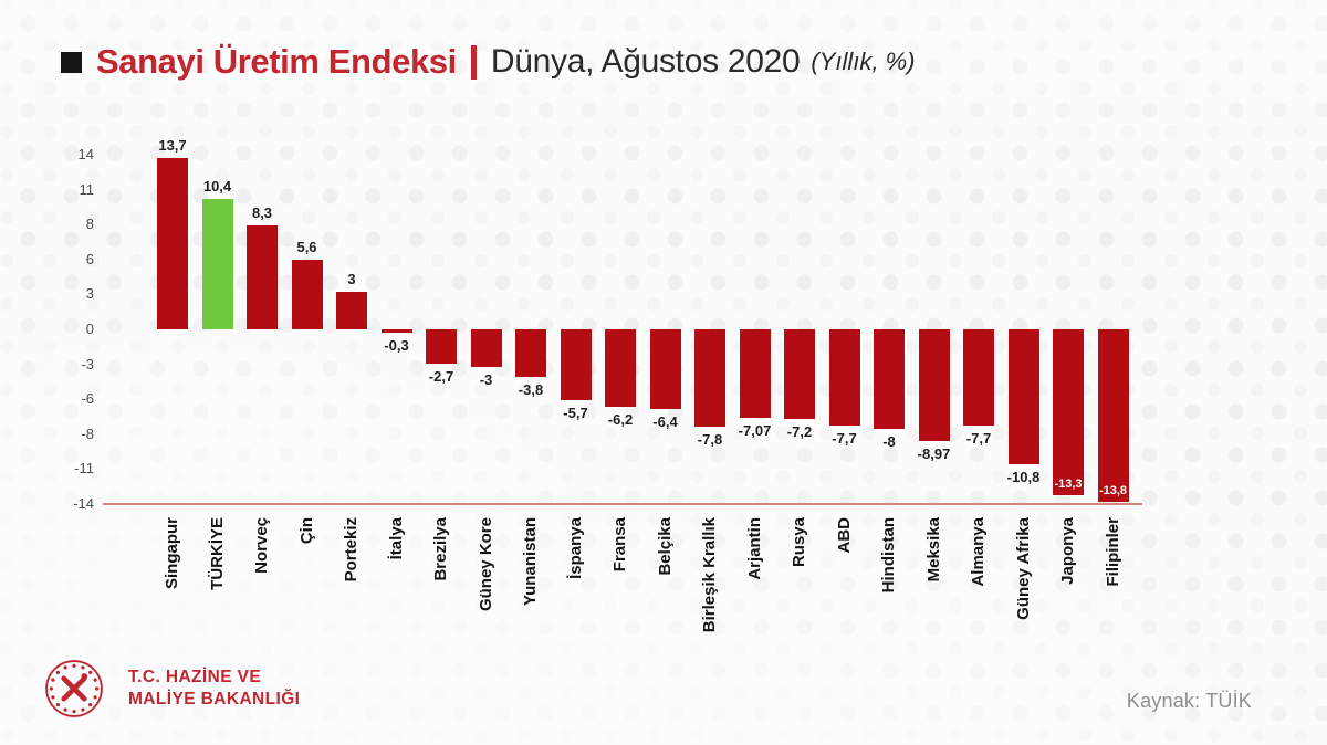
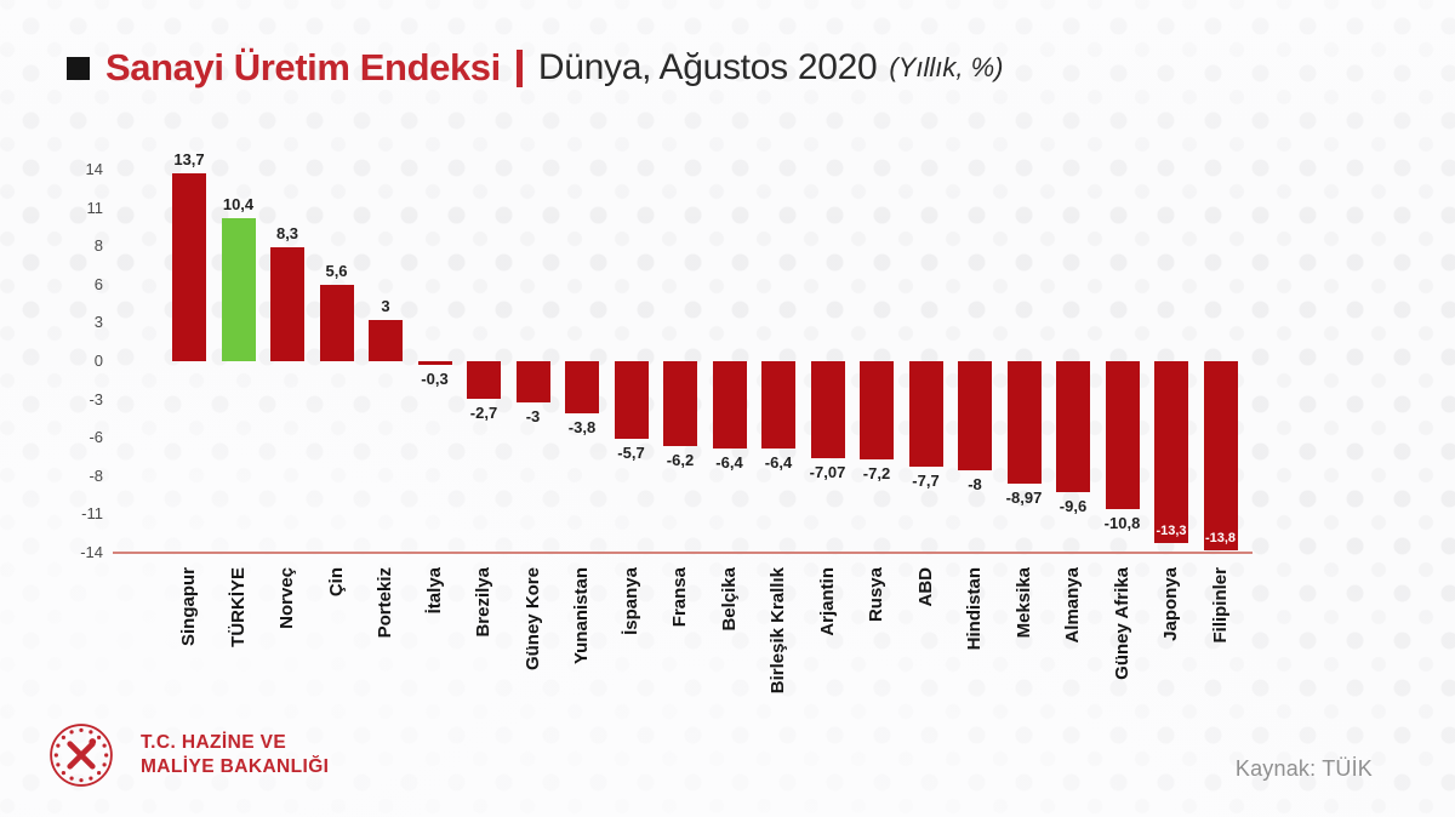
Birleşik Krallık: -7,8 -> -6,4
Almanya: -7,7 -> -9,6
